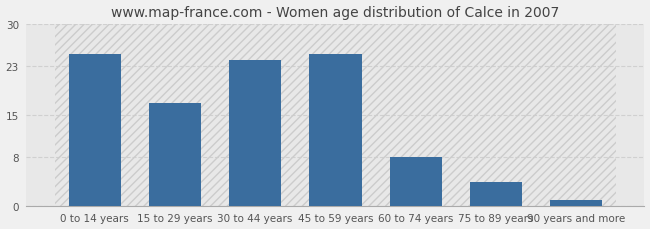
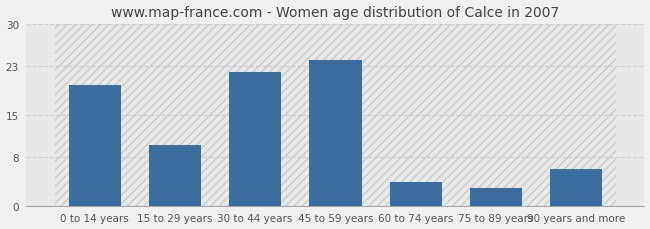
0 to 14 years: 25 -> 20
15 to 29 years: 17 -> 10
30 to 44 years: 24 -> 22
45 to 59 years: 25 -> 24
60 to 74 years: 8 -> 4
75 to 89 years: 4 -> 3
90 years and more: 1 -> 6
